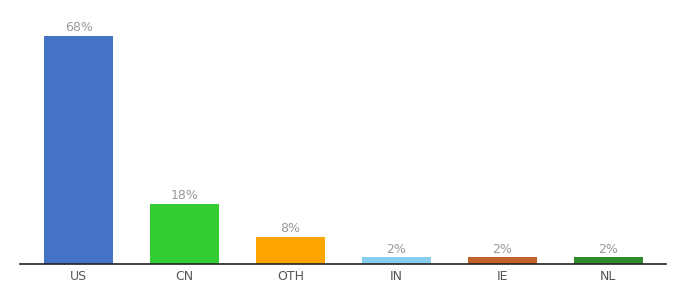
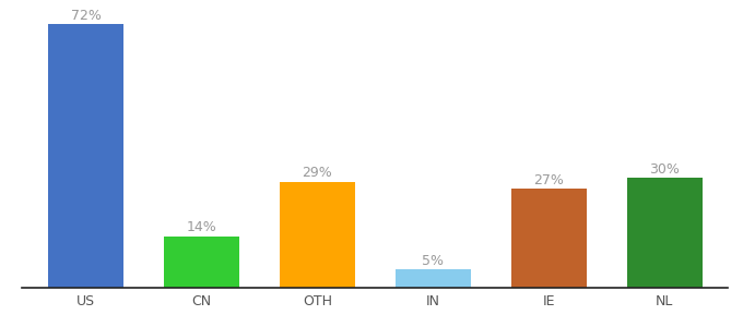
US: 68% -> 72%
CN: 18% -> 14%
OTH: 8% -> 29%
IN: 2% -> 5%
IE: 2% -> 27%
NL: 2% -> 30%
